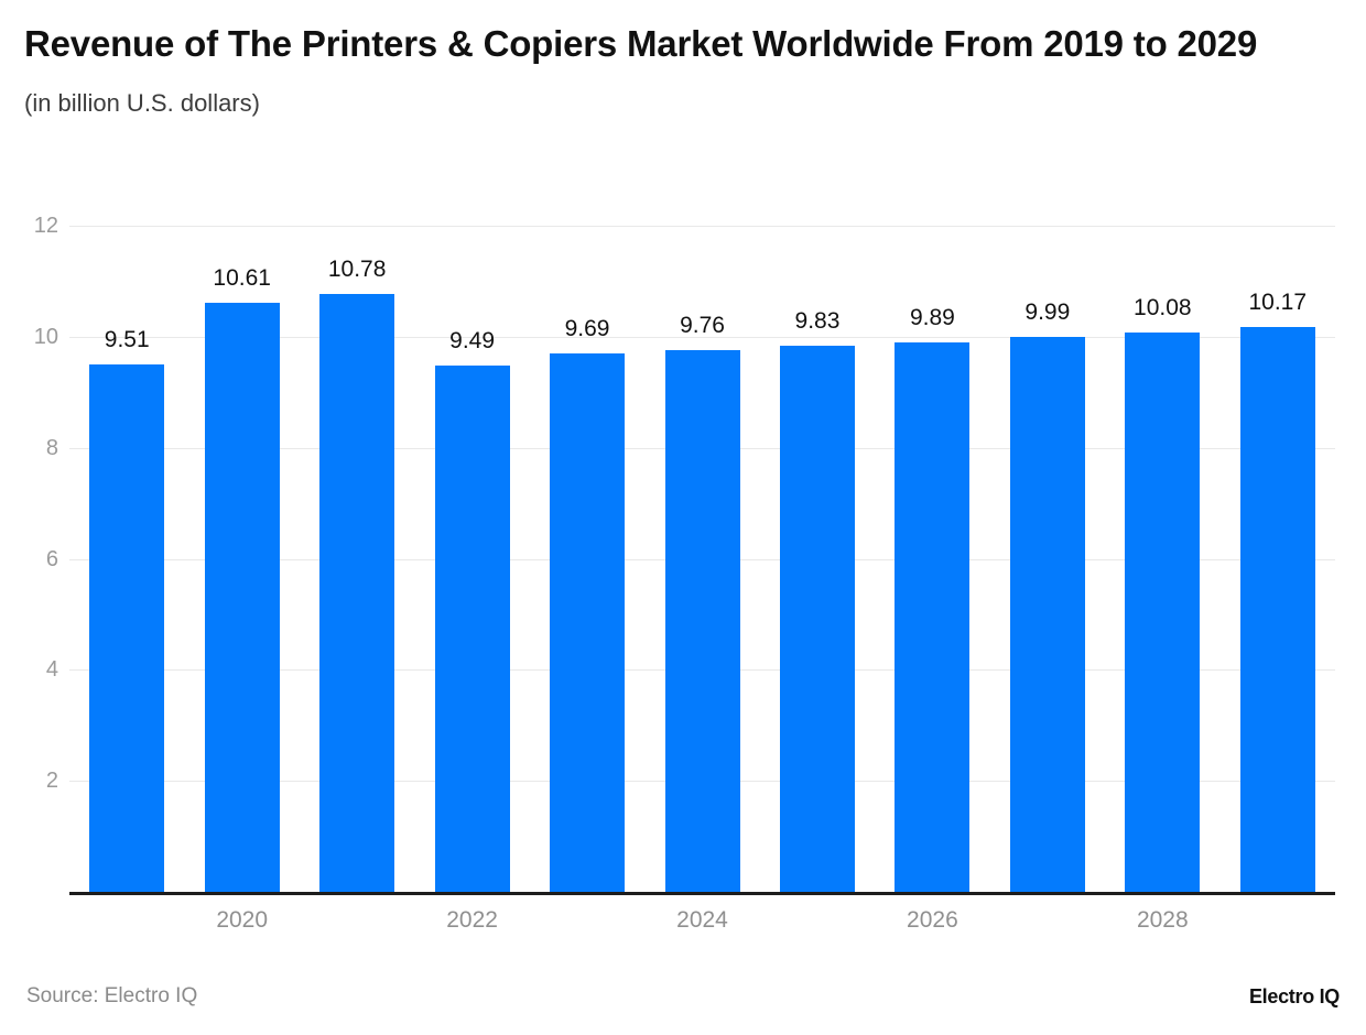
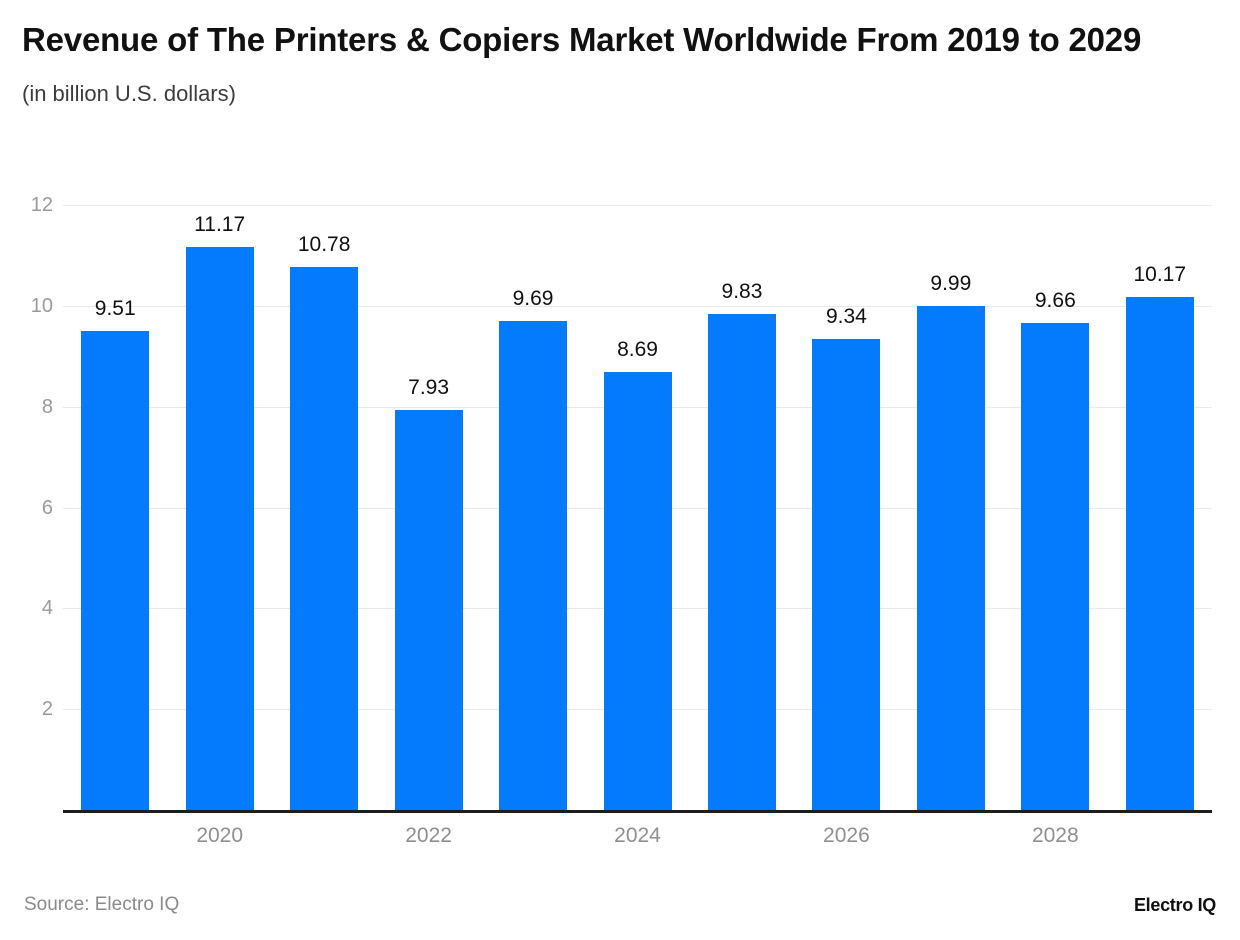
2020: 10.61 -> 11.17
2022: 9.49 -> 7.93
2024: 9.76 -> 8.69
2026: 9.89 -> 9.34
2028: 10.08 -> 9.66
